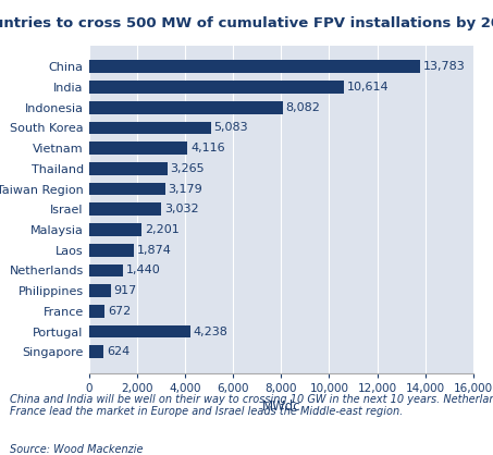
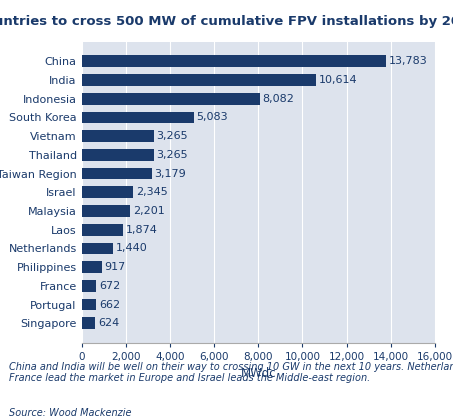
Vietnam: 4,116 -> 3,265
Israel: 3,032 -> 2,345
Portugal: 4,238 -> 662
